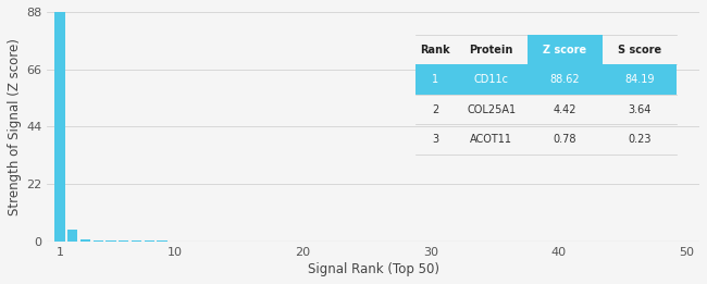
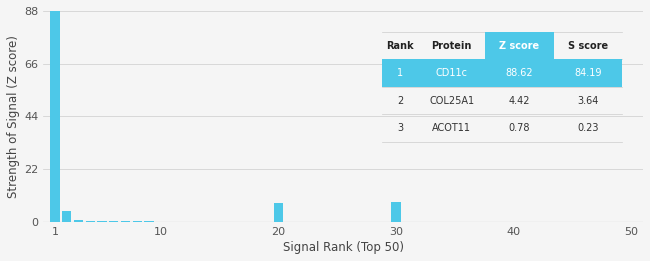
20: 0.1 -> 8.0
30: 0.1 -> 8.5
